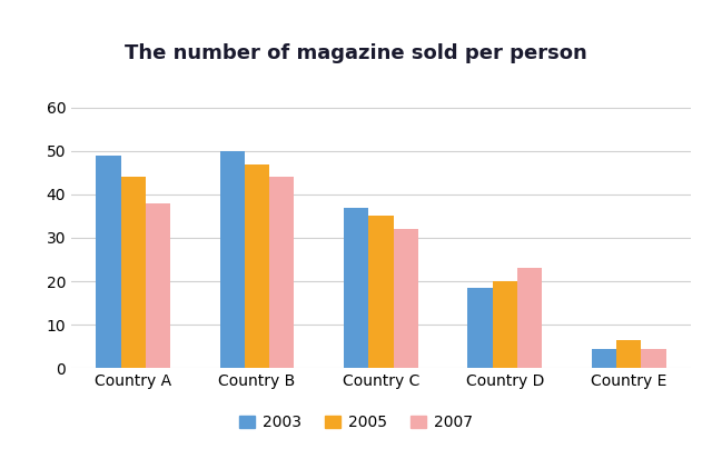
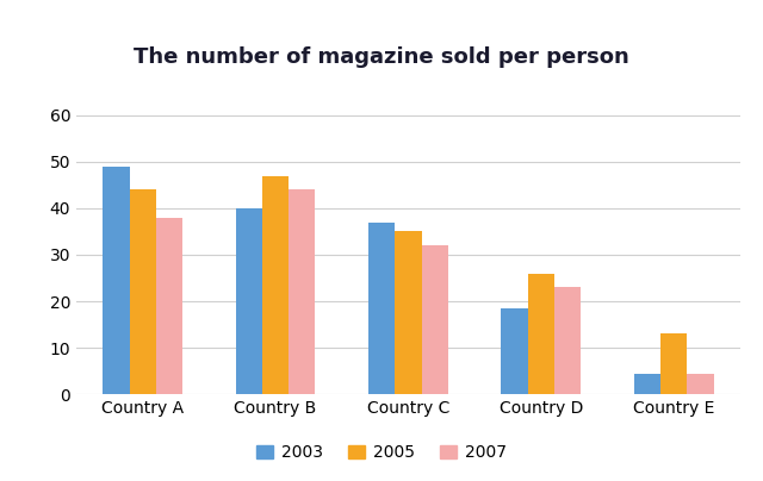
2003/Country B: 50.0 -> 40.0
2005/Country D: 20.0 -> 26.0
2005/Country E: 6.5 -> 13.0
